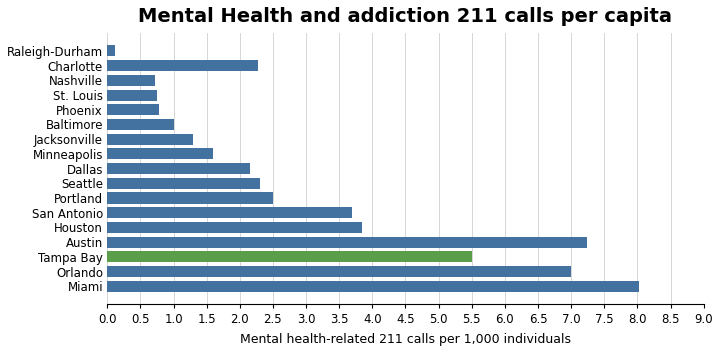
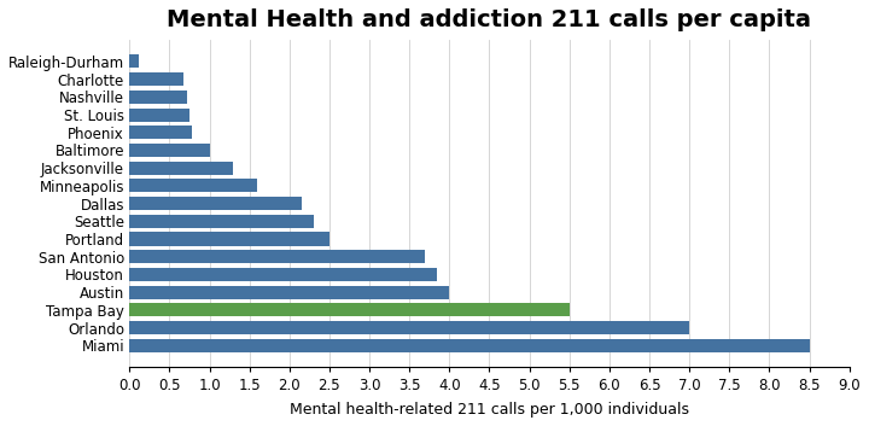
Charlotte: 2.28 -> 0.68
Austin: 7.24 -> 4.00
Miami: 8.02 -> 8.50
